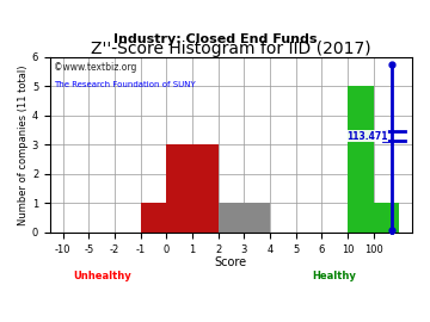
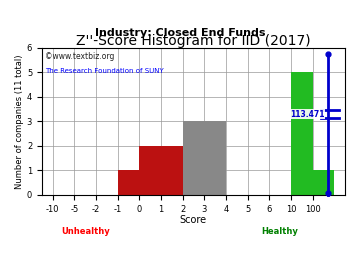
1: 3 -> 2
3: 1 -> 3
